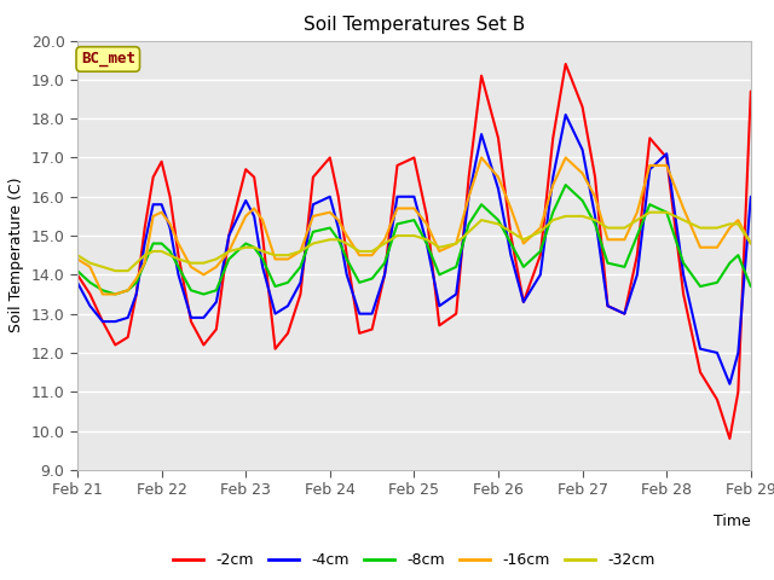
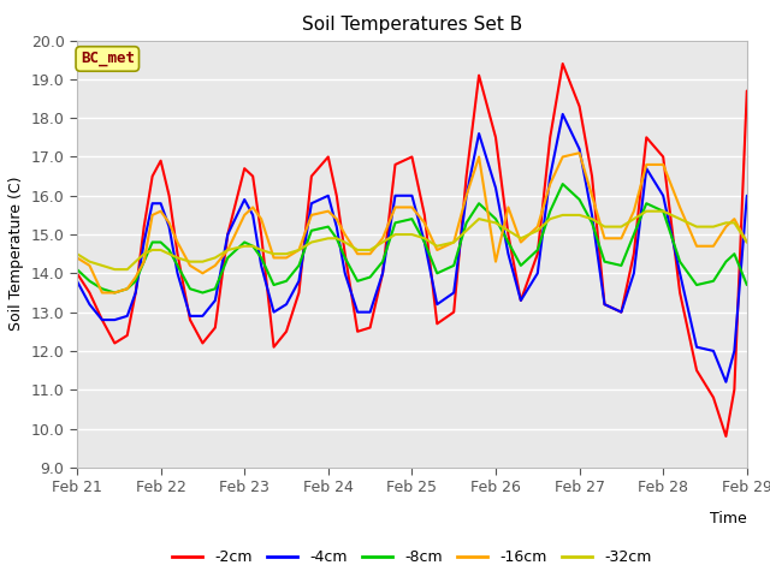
-16cm/Feb 26: 16.5 -> 14.3
-16cm/Feb 27: 16.6 -> 17.1
-4cm/Feb 28: 17.1 -> 16.0
